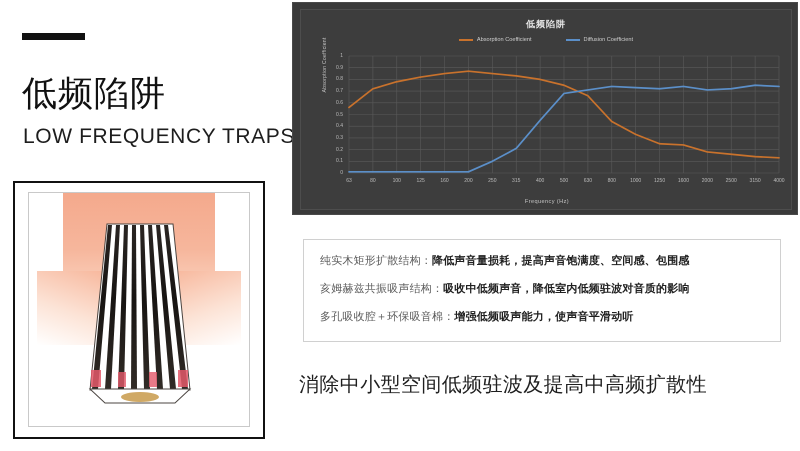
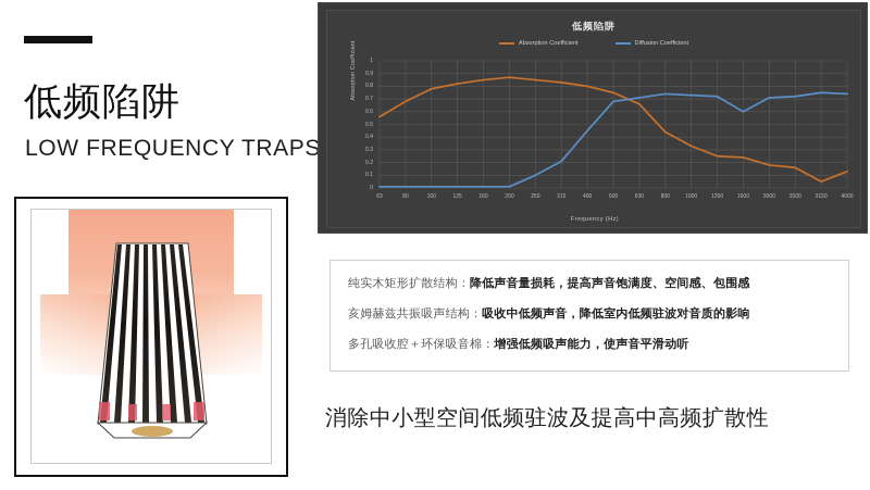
Absorption Coefficient/80: 0.72 -> 0.68
Diffusion Coefficient/1600: 0.74 -> 0.60
Absorption Coefficient/3150: 0.14 -> 0.05
